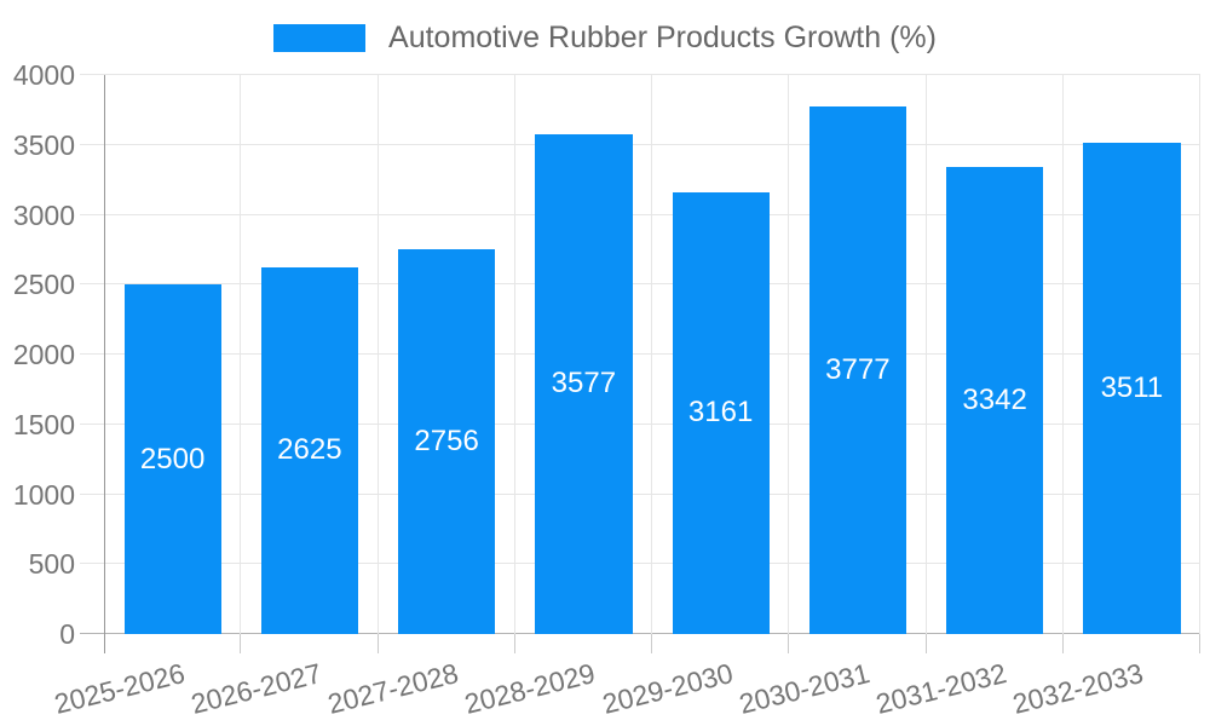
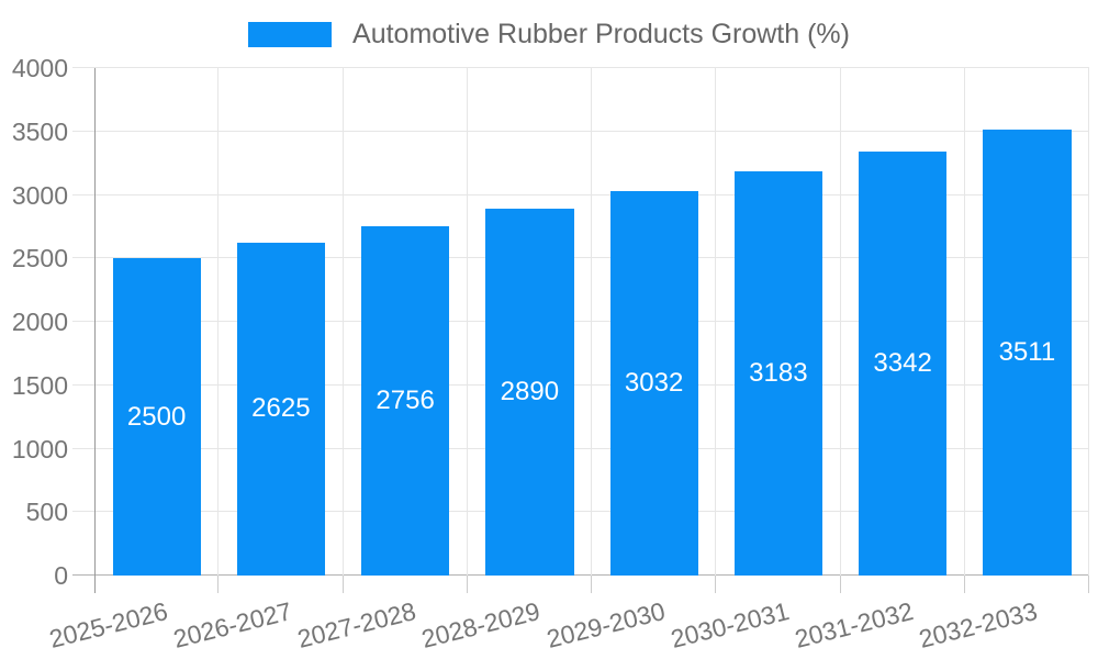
2028-2029: 3577 -> 2890
2029-2030: 3161 -> 3032
2030-2031: 3777 -> 3183
